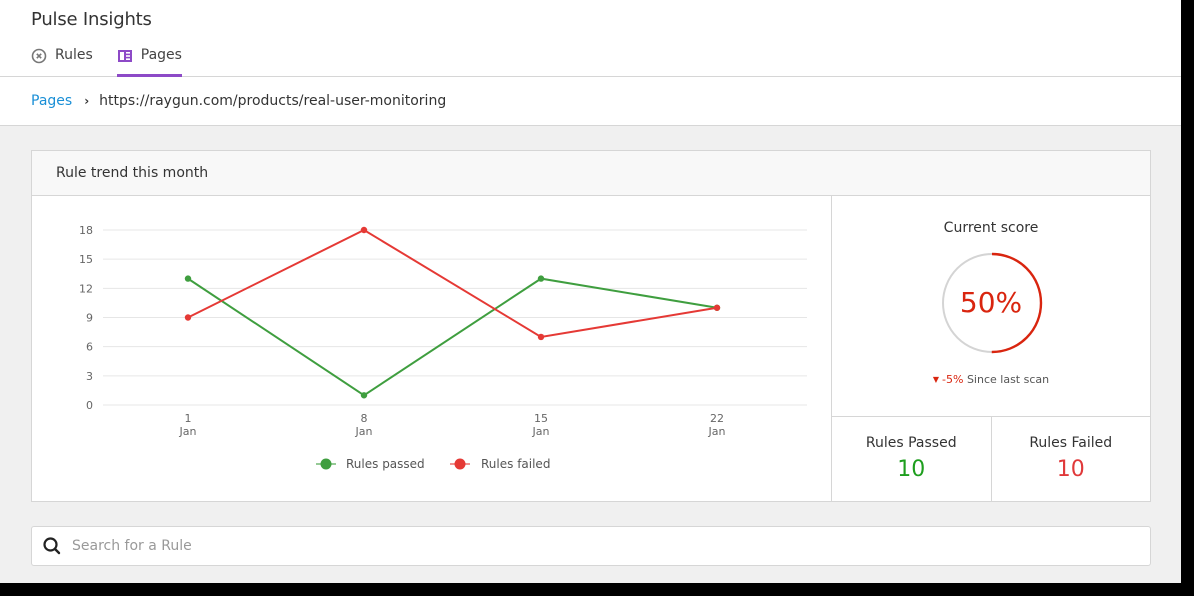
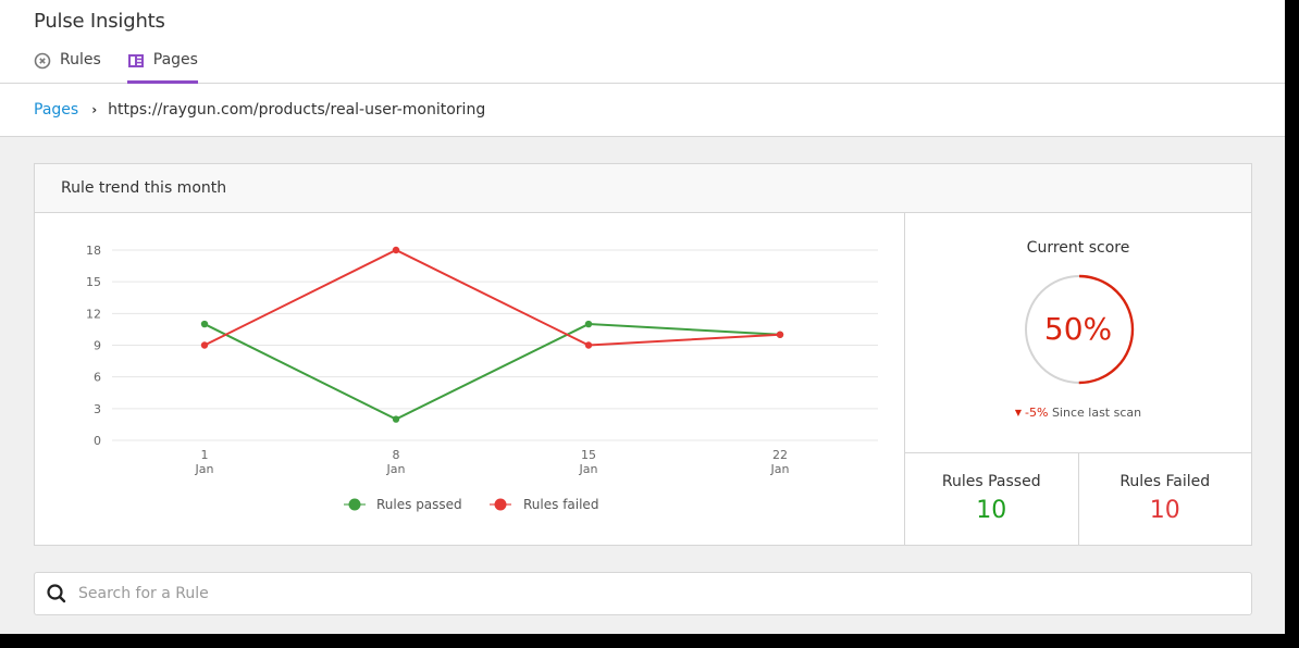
Rules passed/1 Jan: 13 -> 11
Rules passed/8 Jan: 1 -> 2
Rules passed/15 Jan: 13 -> 11
Rules failed/15 Jan: 7 -> 9
